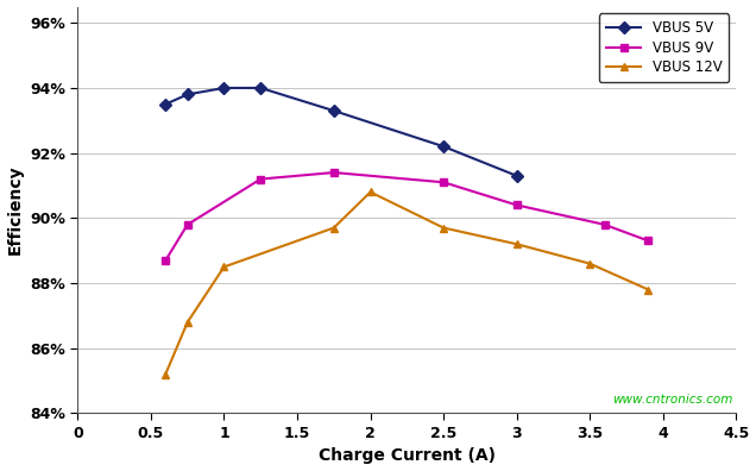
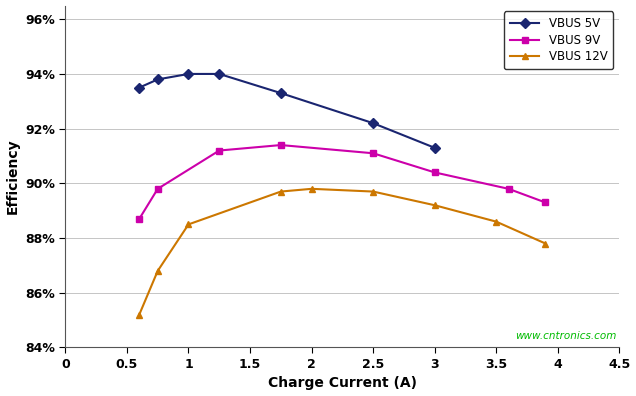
VBUS 12V/2: 90.8% -> 89.8%
